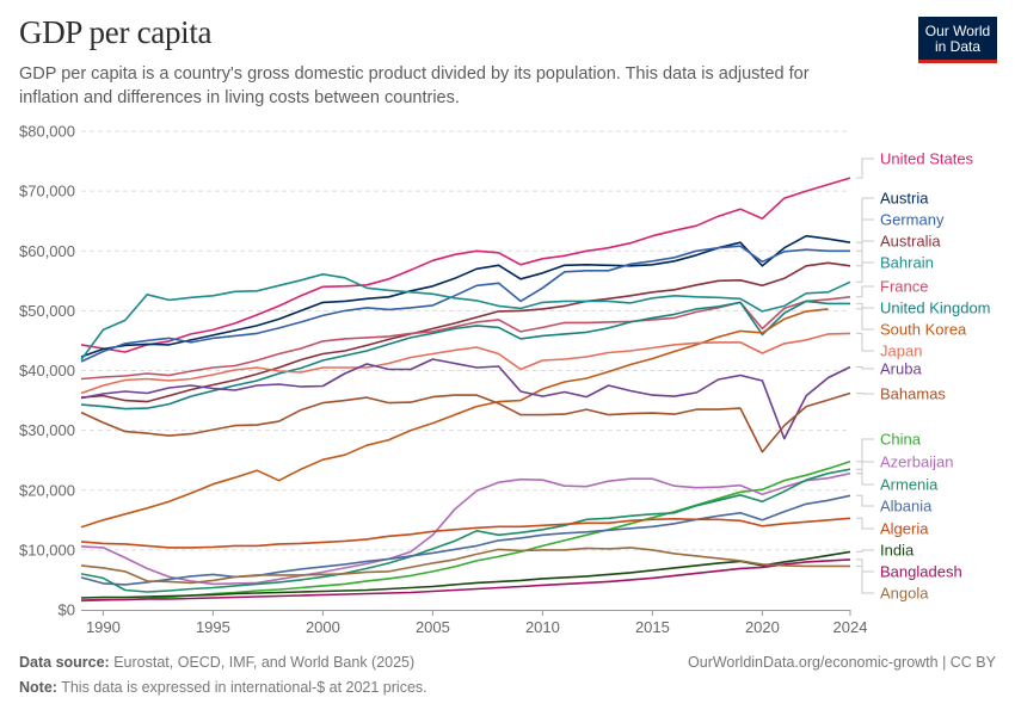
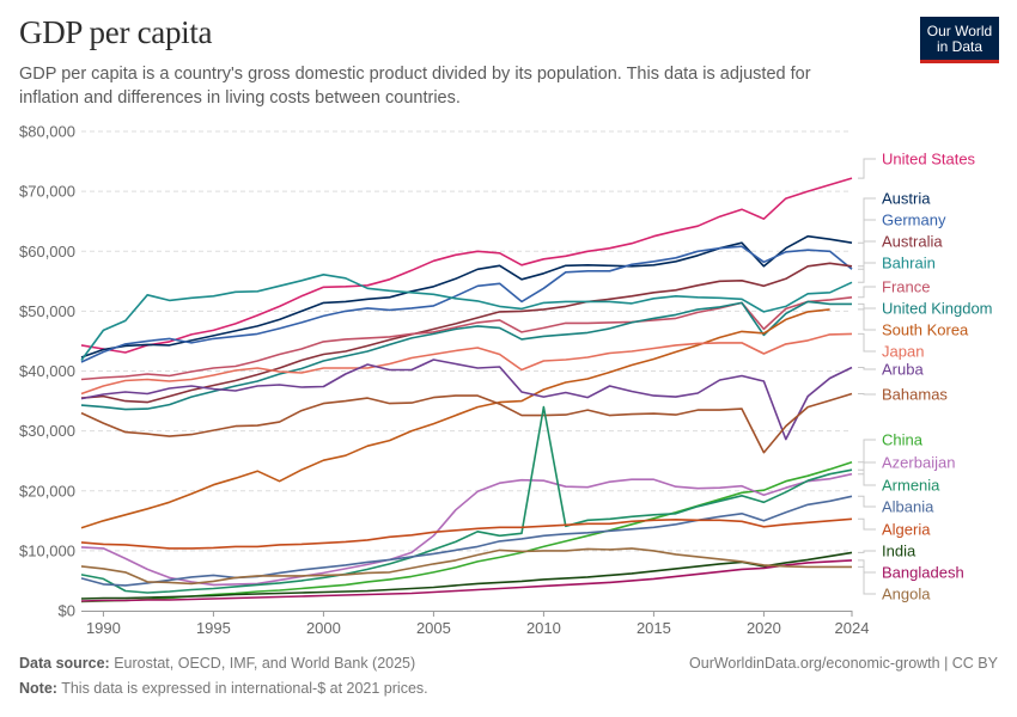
Armenia/2010: $13000 -> $34000
Germany/2024: $60000 -> $57000
